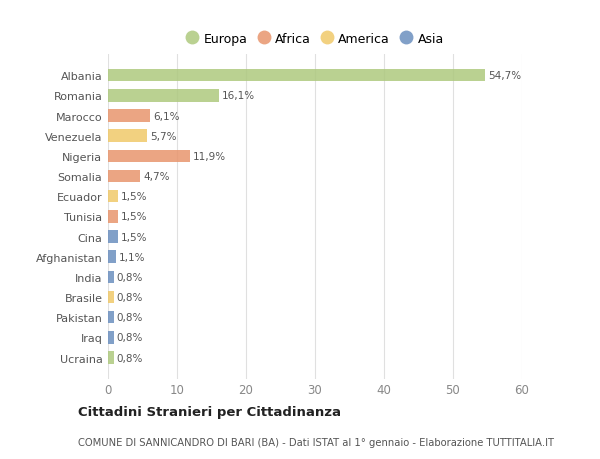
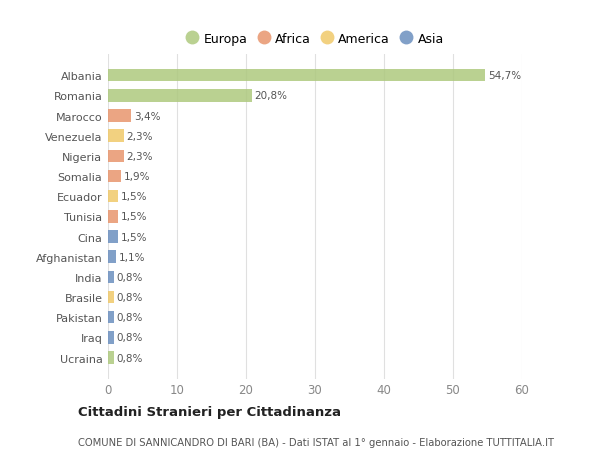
Romania: 16,1% -> 20,8%
Marocco: 6,1% -> 3,4%
Venezuela: 5,7% -> 2,3%
Nigeria: 11,9% -> 2,3%
Somalia: 4,7% -> 1,9%
